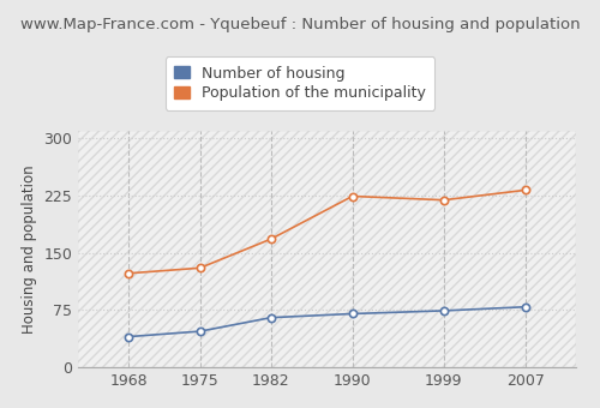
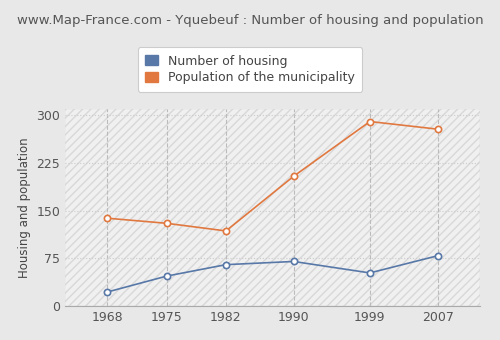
Number of housing/1968: 40 -> 22
Population of the municipality/1968: 123 -> 138
Population of the municipality/1982: 168 -> 118
Population of the municipality/1990: 224 -> 204
Number of housing/1999: 74 -> 52
Population of the municipality/1999: 219 -> 290
Population of the municipality/2007: 232 -> 278
